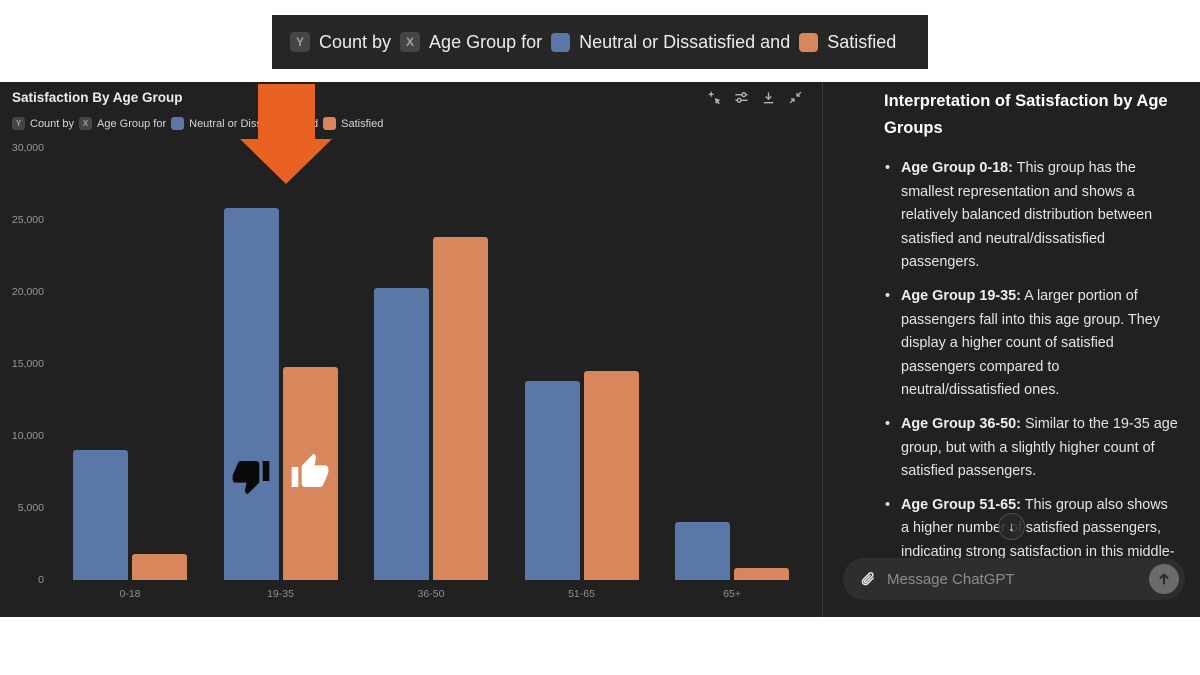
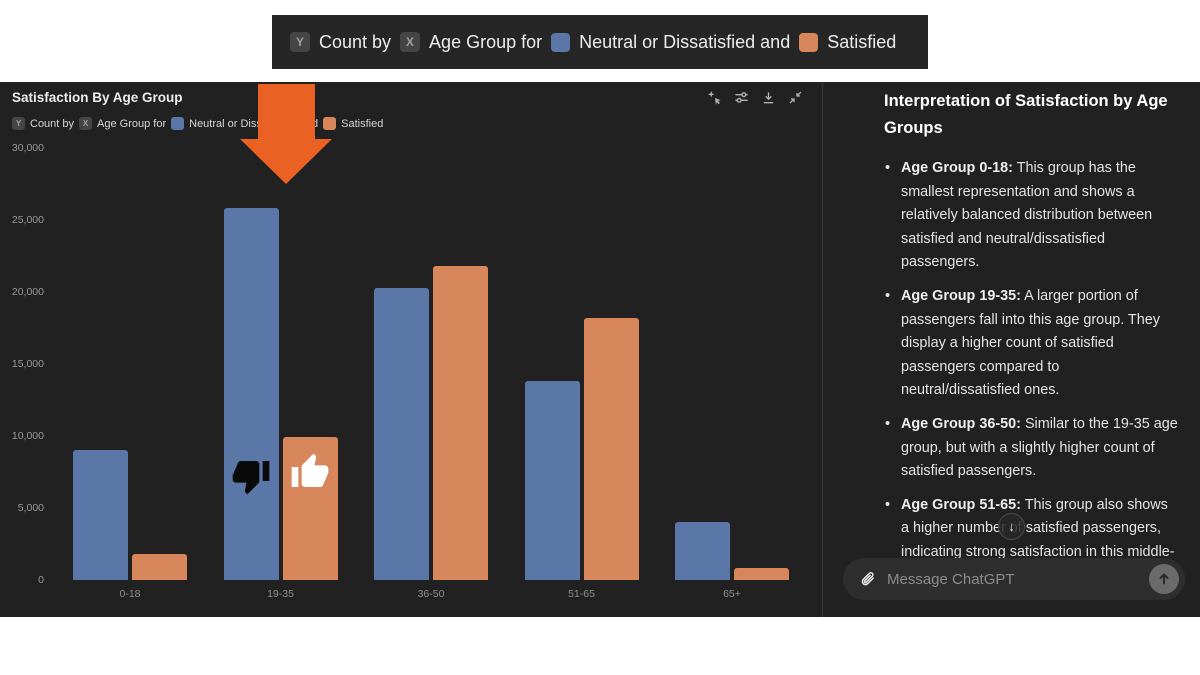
Satisfied/19-35: 14800 -> 9900
Satisfied/36-50: 23800 -> 21800
Satisfied/51-65: 14500 -> 18200
